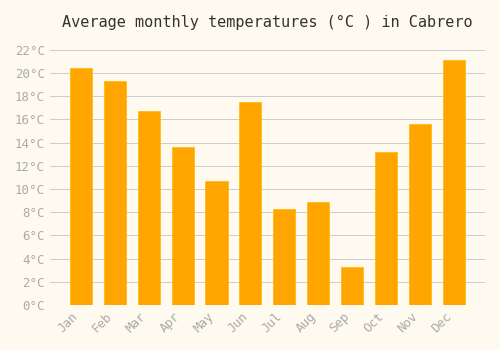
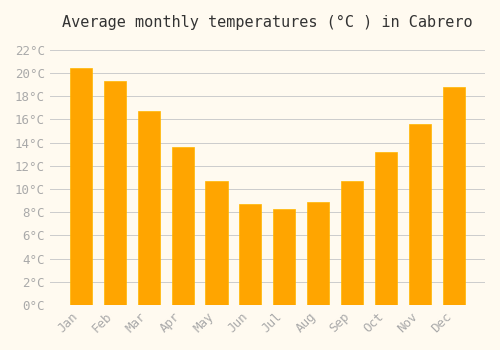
Jun: 17.5°C -> 8.7°C
Sep: 3.3°C -> 10.7°C
Dec: 21.1°C -> 18.8°C
